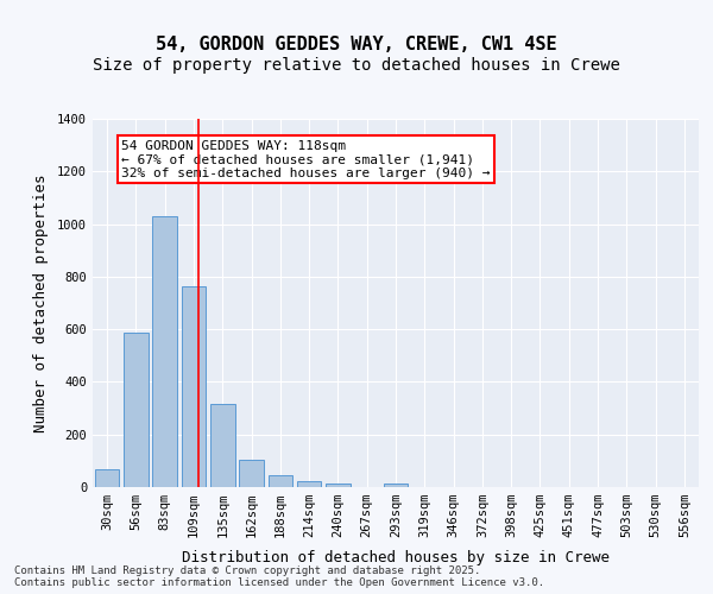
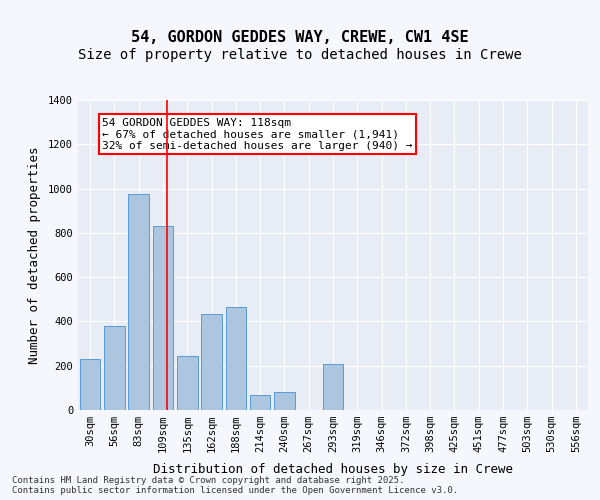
30sqm: 70 -> 230
56sqm: 585 -> 380
83sqm: 1030 -> 975
109sqm: 765 -> 830
135sqm: 315 -> 245
162sqm: 105 -> 435
188sqm: 45 -> 465
214sqm: 22 -> 70
240sqm: 12 -> 80
293sqm: 12 -> 210
